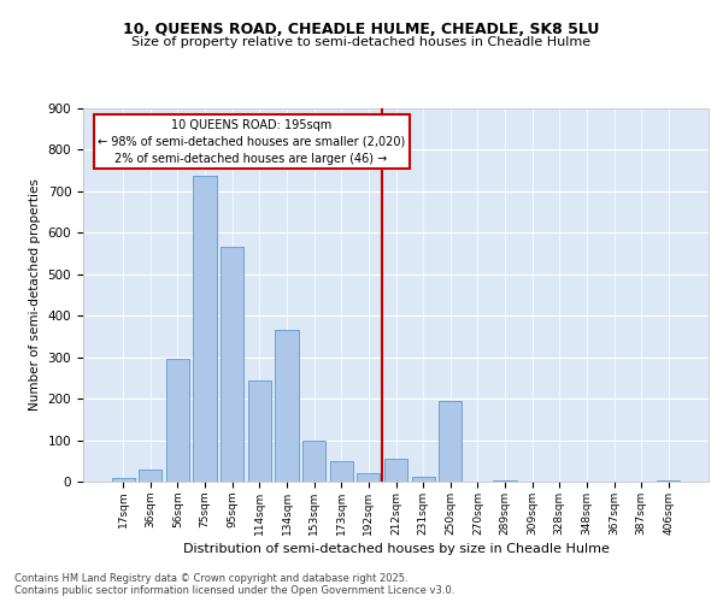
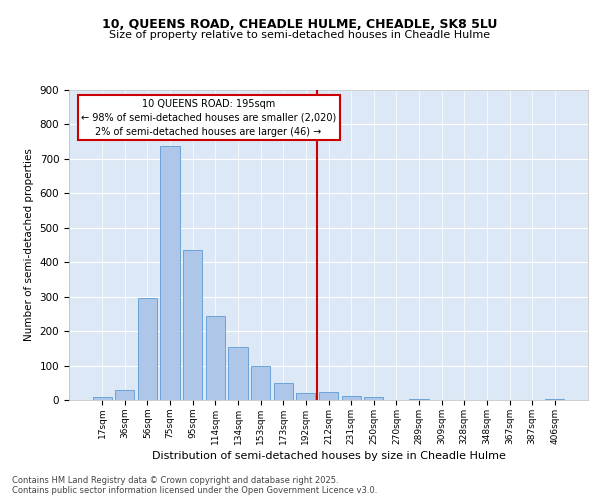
95sqm: 565 -> 435
134sqm: 365 -> 155
212sqm: 55 -> 22
250sqm: 195 -> 8
